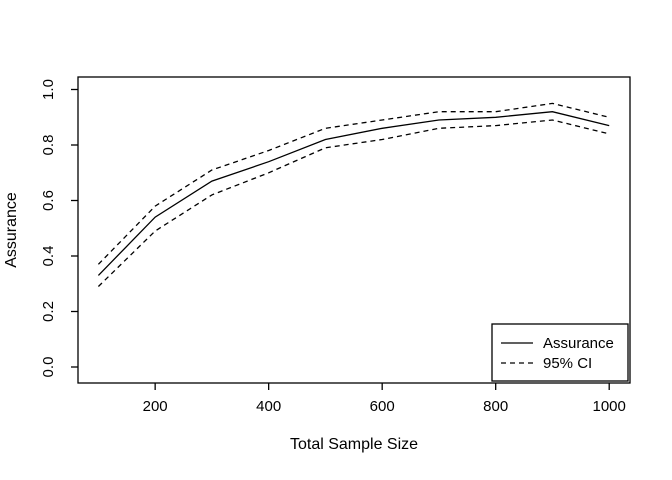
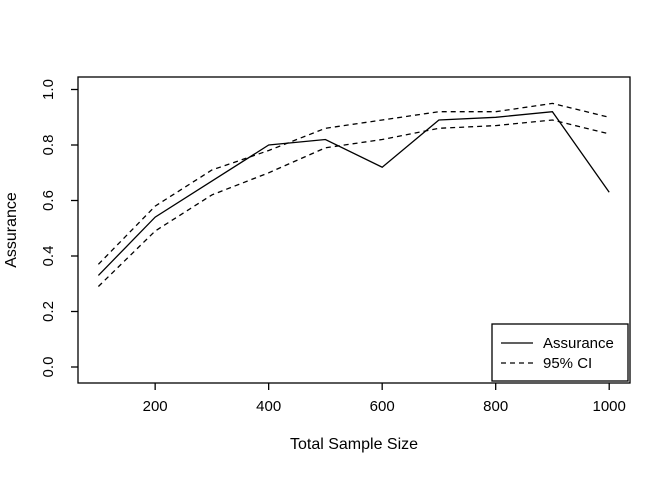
Assurance/400: 0.74 -> 0.80
Assurance/600: 0.86 -> 0.72
Assurance/1000: 0.87 -> 0.63
